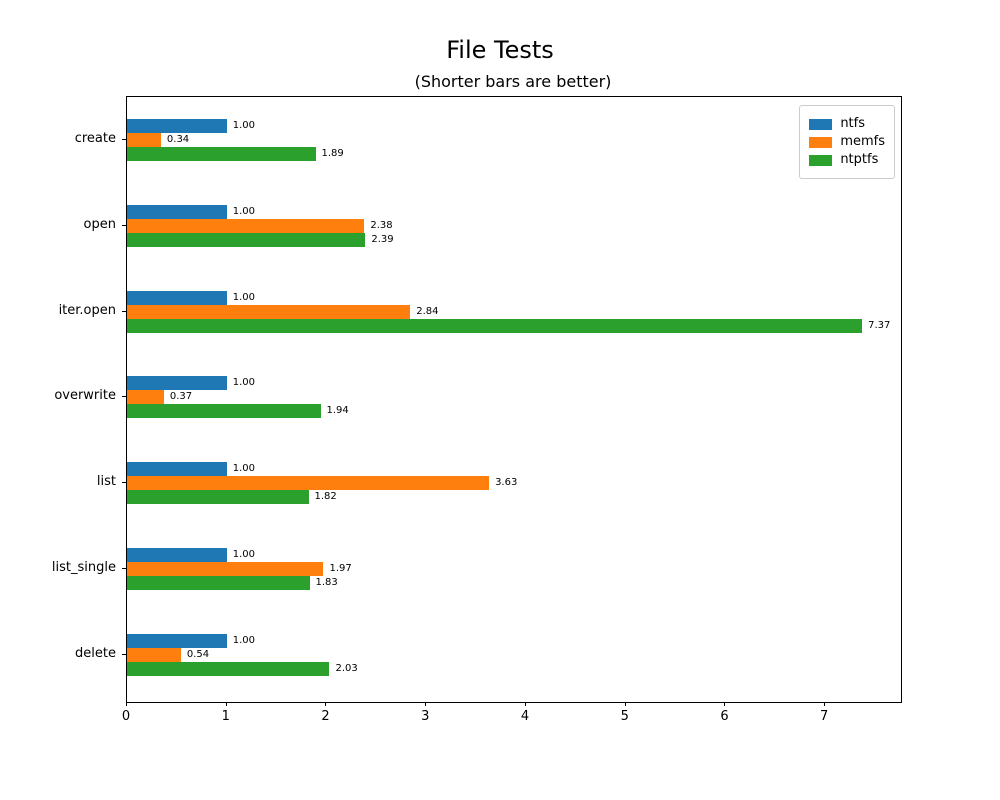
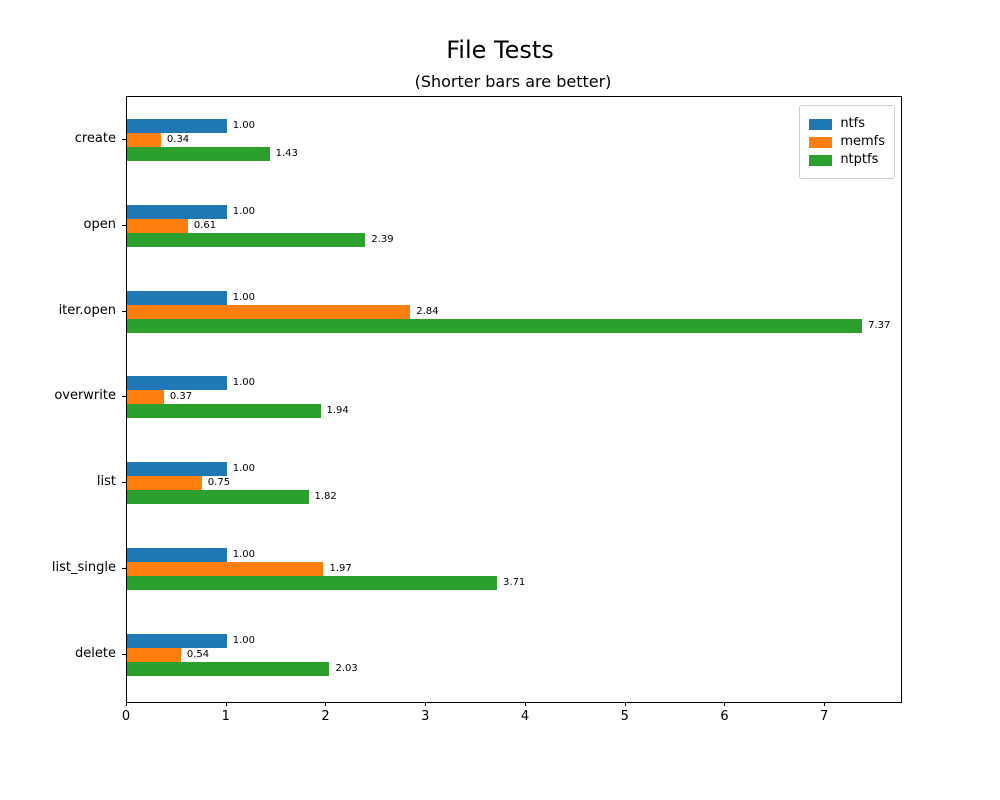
ntptfs/create: 1.89 -> 1.43
memfs/open: 2.38 -> 0.61
memfs/list: 3.63 -> 0.75
ntptfs/list_single: 1.83 -> 3.71
